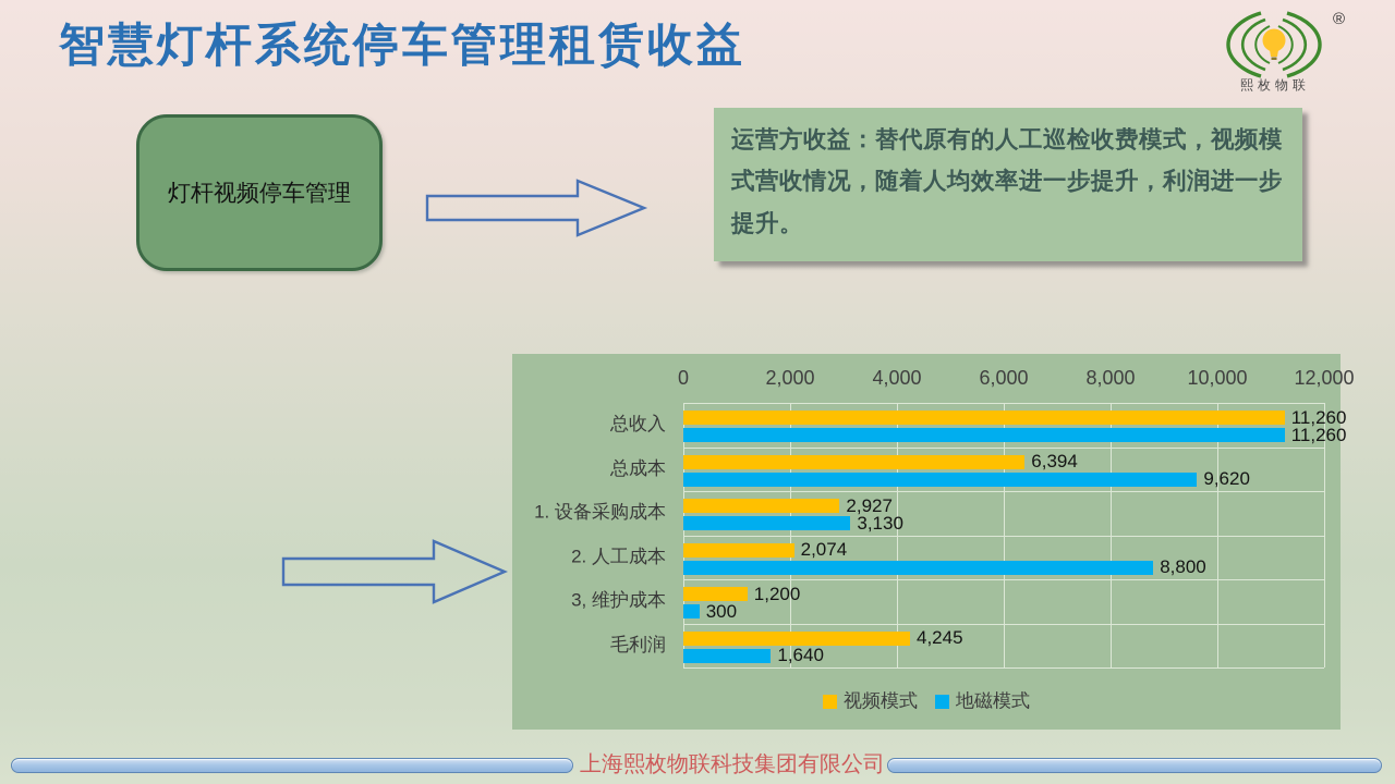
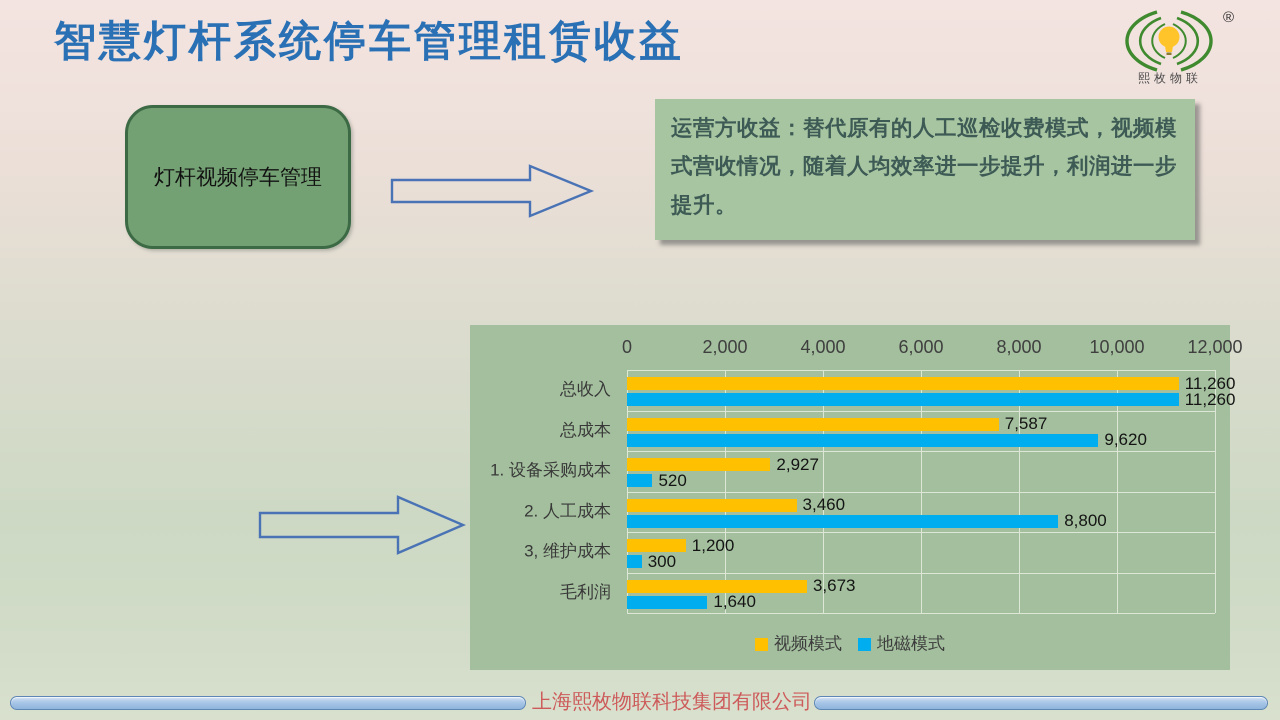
视频模式/总成本: 6,394 -> 7,587
地磁模式/1. 设备采购成本: 3,130 -> 520
视频模式/2. 人工成本: 2,074 -> 3,460
视频模式/毛利润: 4,245 -> 3,673
